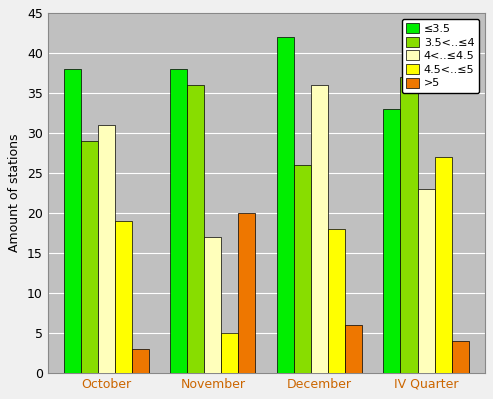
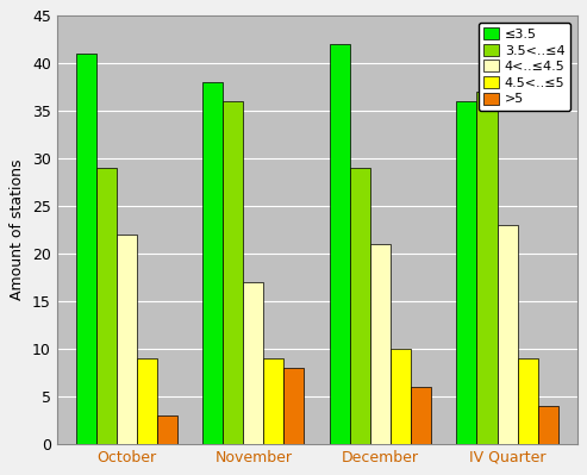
≤3.5/October: 38 -> 41
4<..≤4.5/October: 31 -> 22
4.5<..≤5/October: 19 -> 9
4.5<..≤5/November: 5 -> 9
>5/November: 20 -> 8
3.5<..≤4/December: 26 -> 29
4<..≤4.5/December: 36 -> 21
4.5<..≤5/December: 18 -> 10
≤3.5/IV Quarter: 33 -> 36
4.5<..≤5/IV Quarter: 27 -> 9
